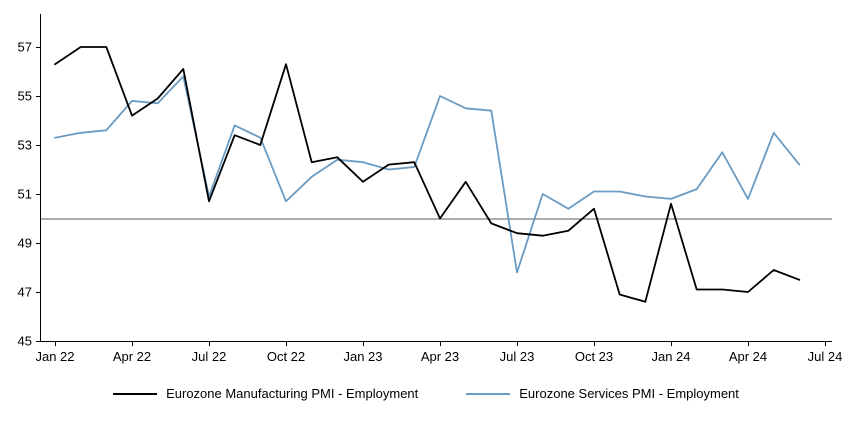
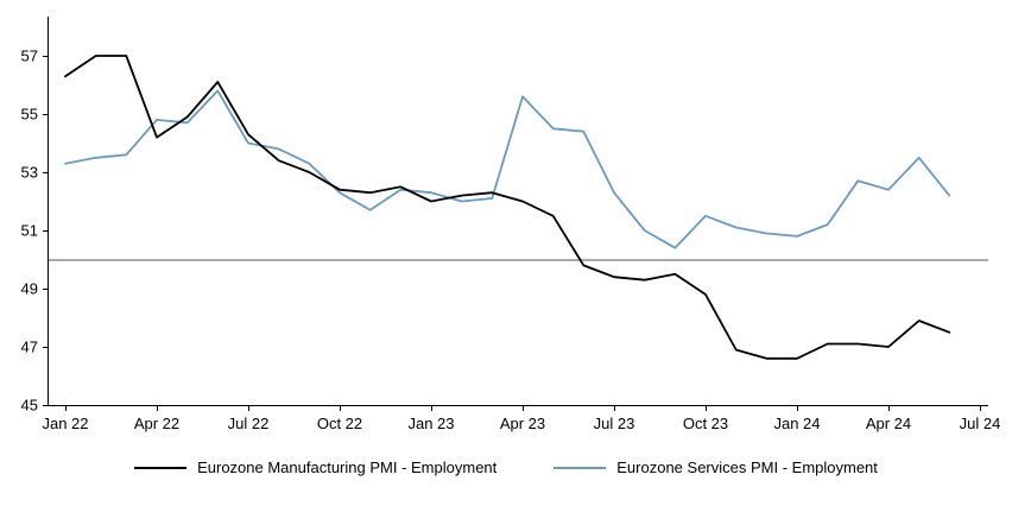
Eurozone Manufacturing PMI - Employment/Jul 22: 50.7 -> 54.3
Eurozone Services PMI - Employment/Jul 22: 50.9 -> 54.0
Eurozone Manufacturing PMI - Employment/Oct 22: 56.3 -> 52.4
Eurozone Services PMI - Employment/Oct 22: 50.7 -> 52.3
Eurozone Manufacturing PMI - Employment/Jan 23: 51.5 -> 52.0
Eurozone Manufacturing PMI - Employment/Apr 23: 50.0 -> 52.0
Eurozone Services PMI - Employment/Apr 23: 55.0 -> 55.6
Eurozone Services PMI - Employment/Jul 23: 47.8 -> 52.3
Eurozone Manufacturing PMI - Employment/Oct 23: 50.4 -> 48.8
Eurozone Services PMI - Employment/Oct 23: 51.1 -> 51.5
Eurozone Manufacturing PMI - Employment/Jan 24: 50.6 -> 46.6
Eurozone Services PMI - Employment/Apr 24: 50.8 -> 52.4
